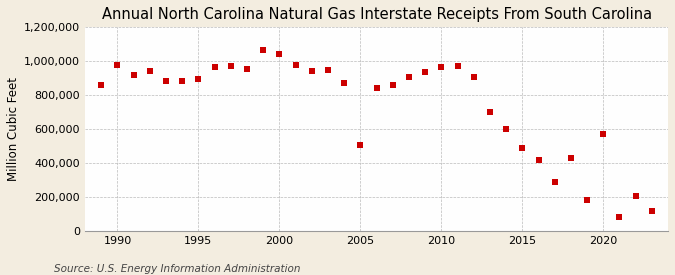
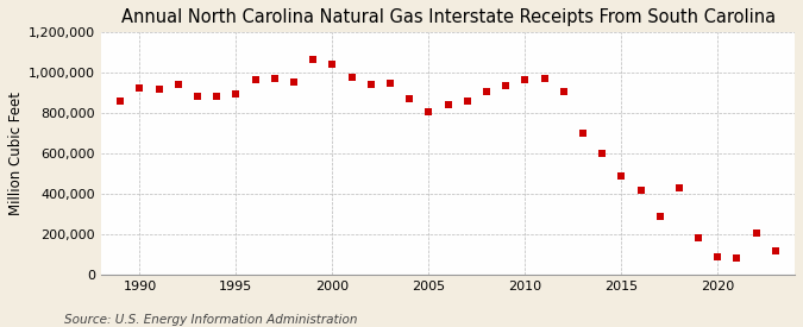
1990: 980,000 -> 920,000
2005: 510,000 -> 810,000
2020: 570,000 -> 90,000
